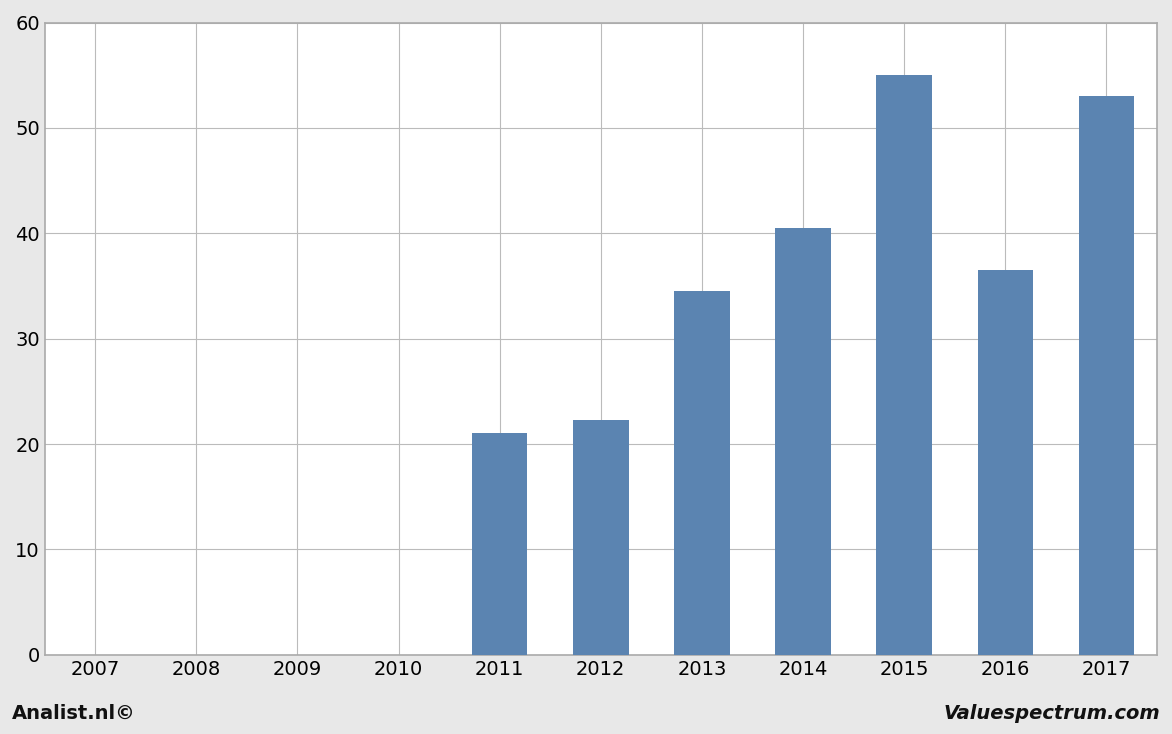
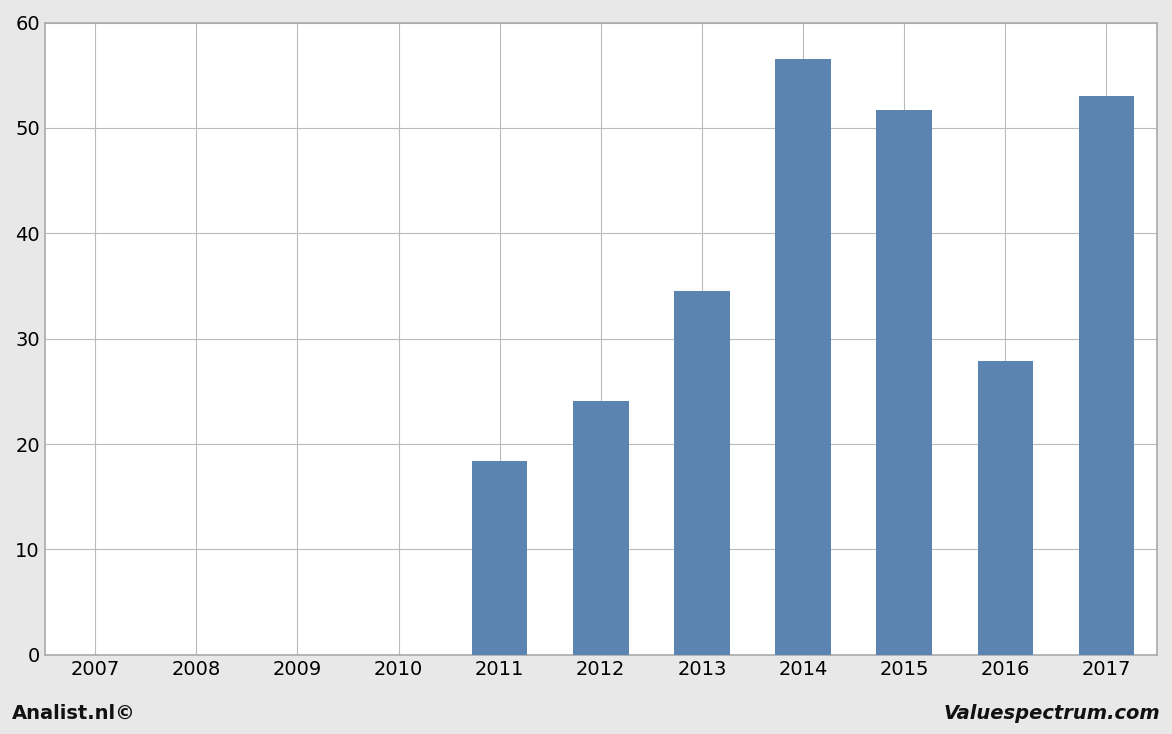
2011: 21.0 -> 18.4
2012: 22.3 -> 24.1
2014: 40.5 -> 56.5
2015: 55.0 -> 51.7
2016: 36.5 -> 27.9
